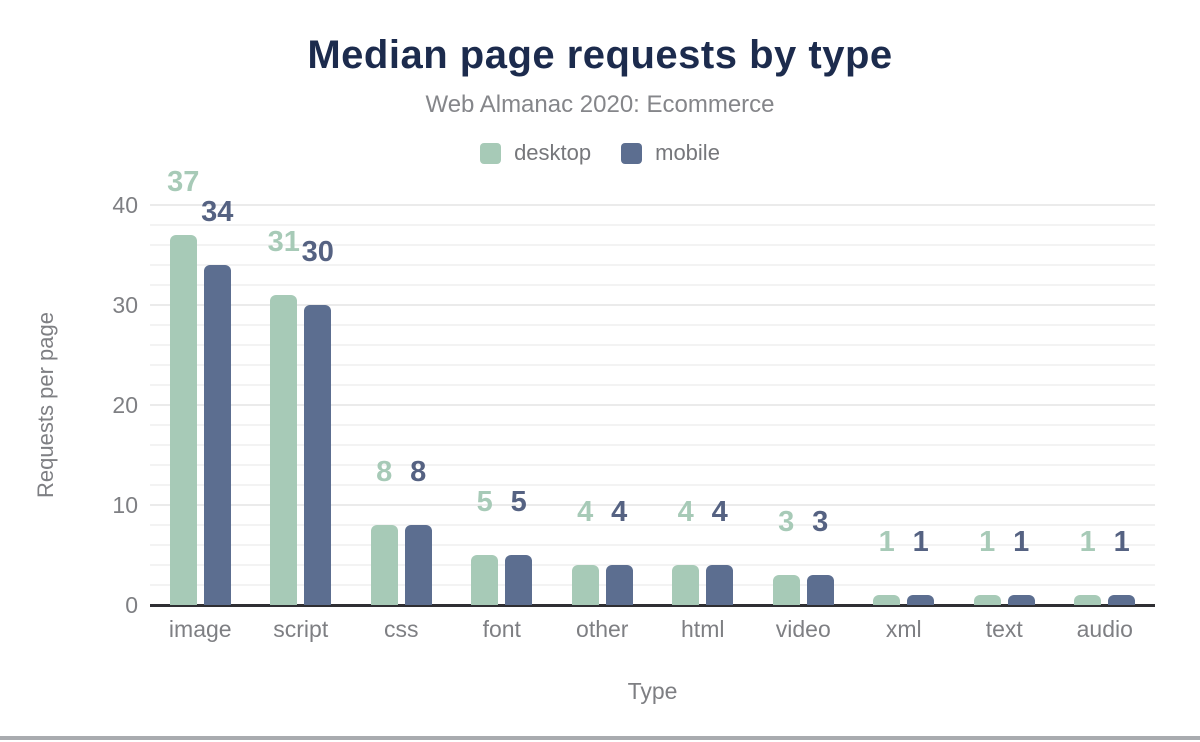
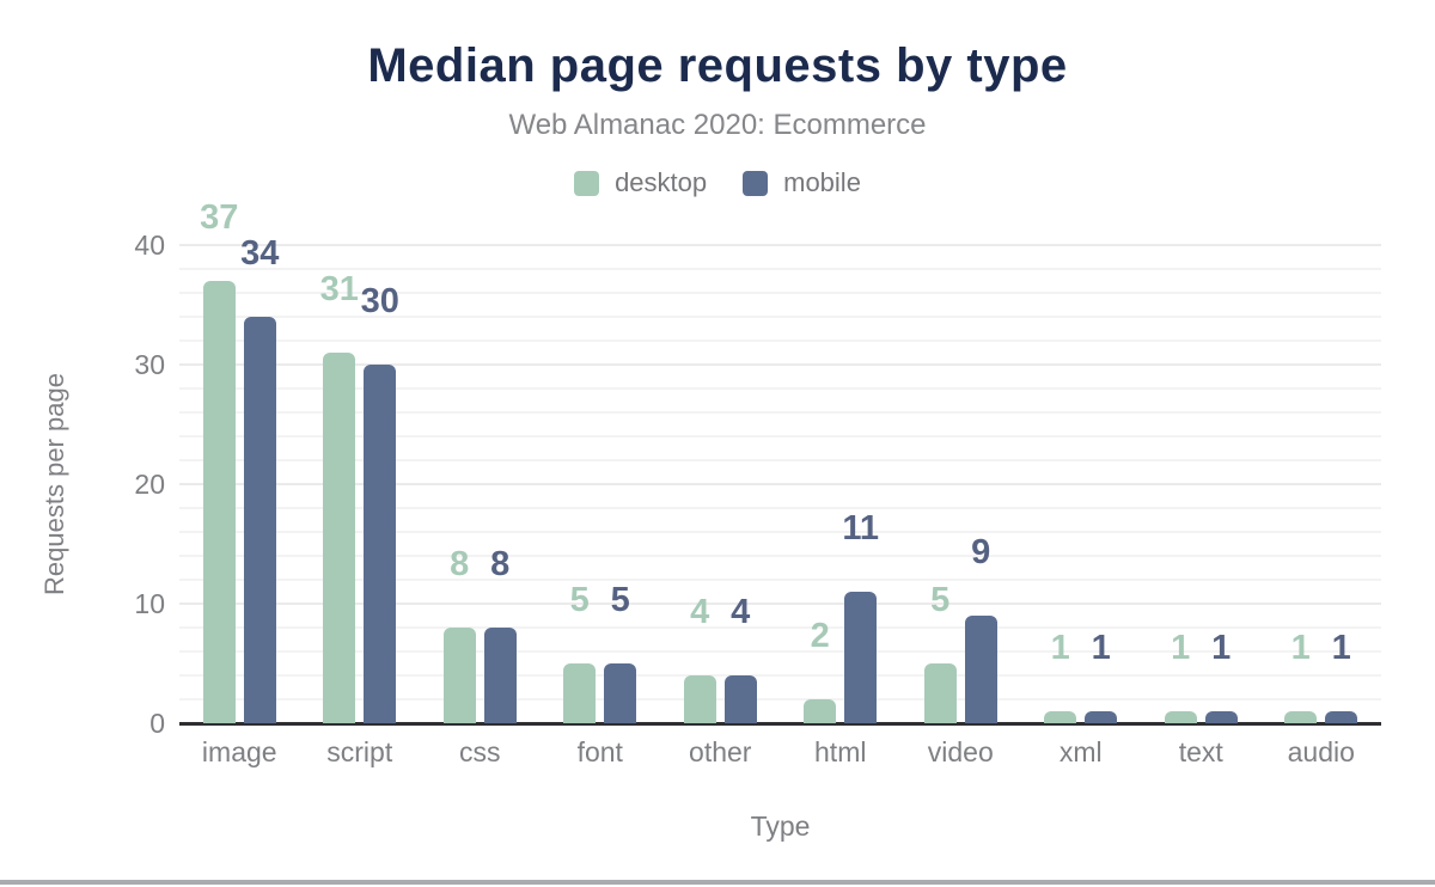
desktop/html: 4 -> 2
mobile/html: 4 -> 11
desktop/video: 3 -> 5
mobile/video: 3 -> 9
